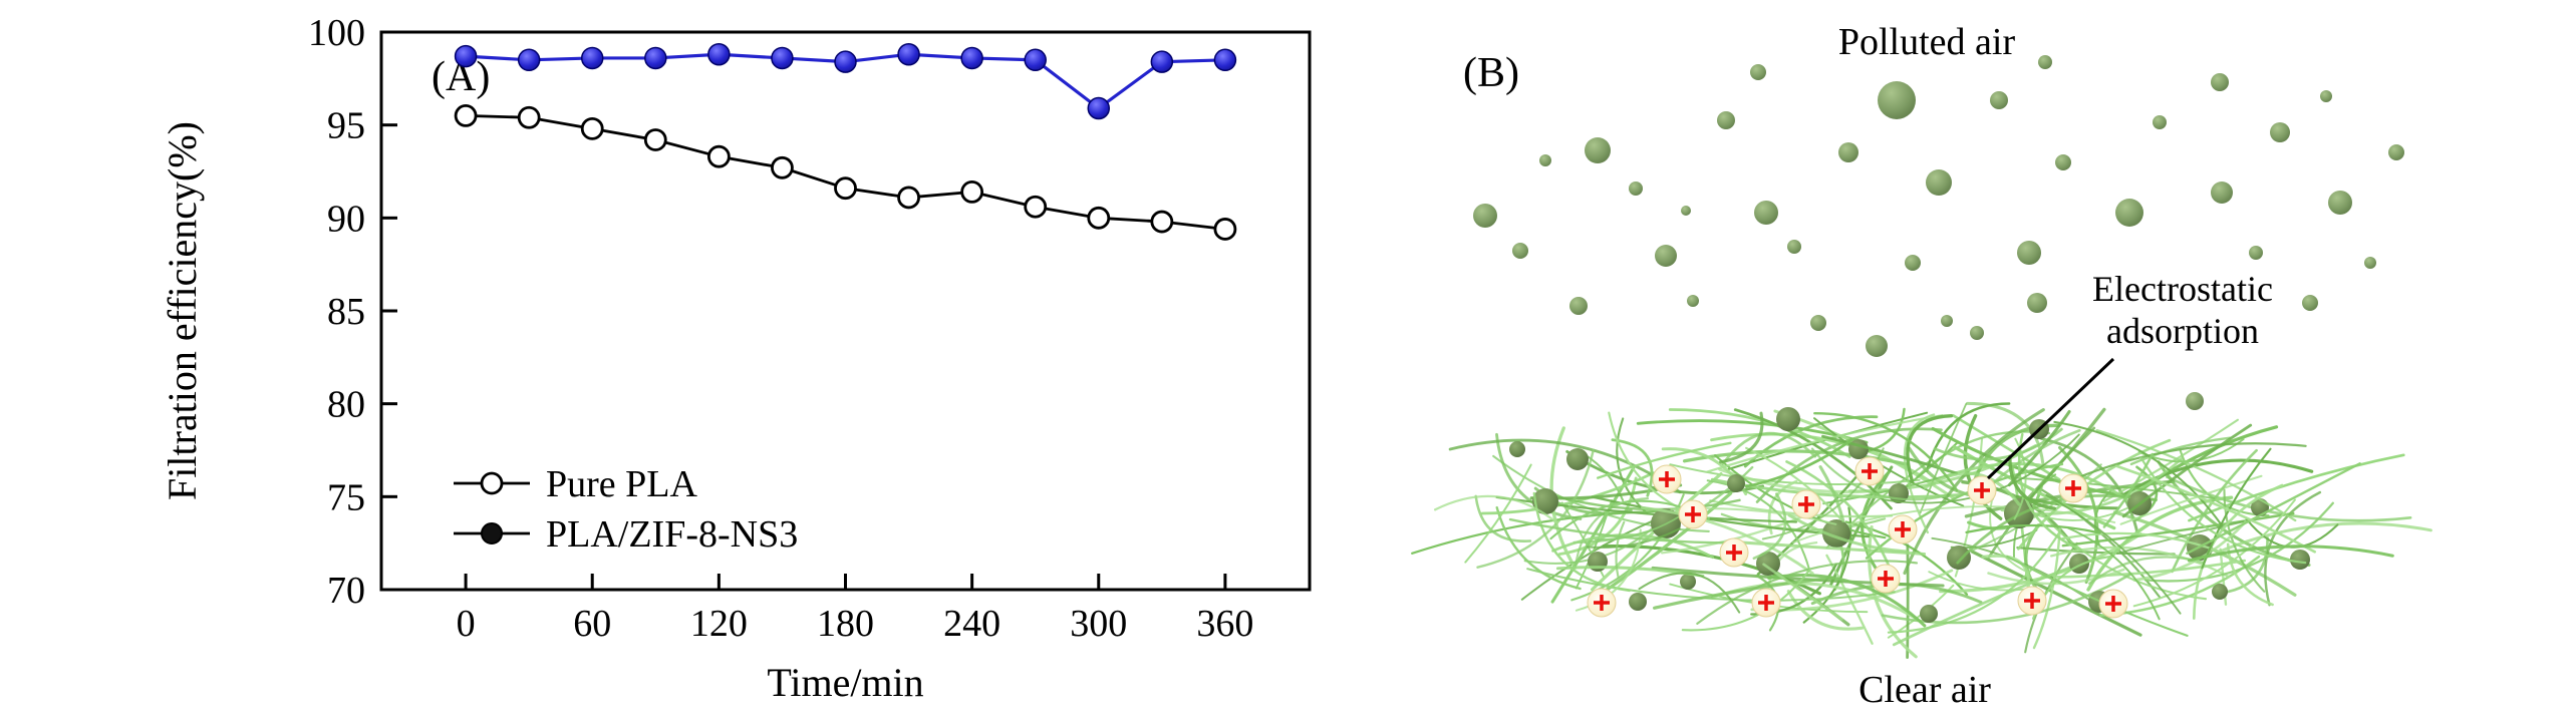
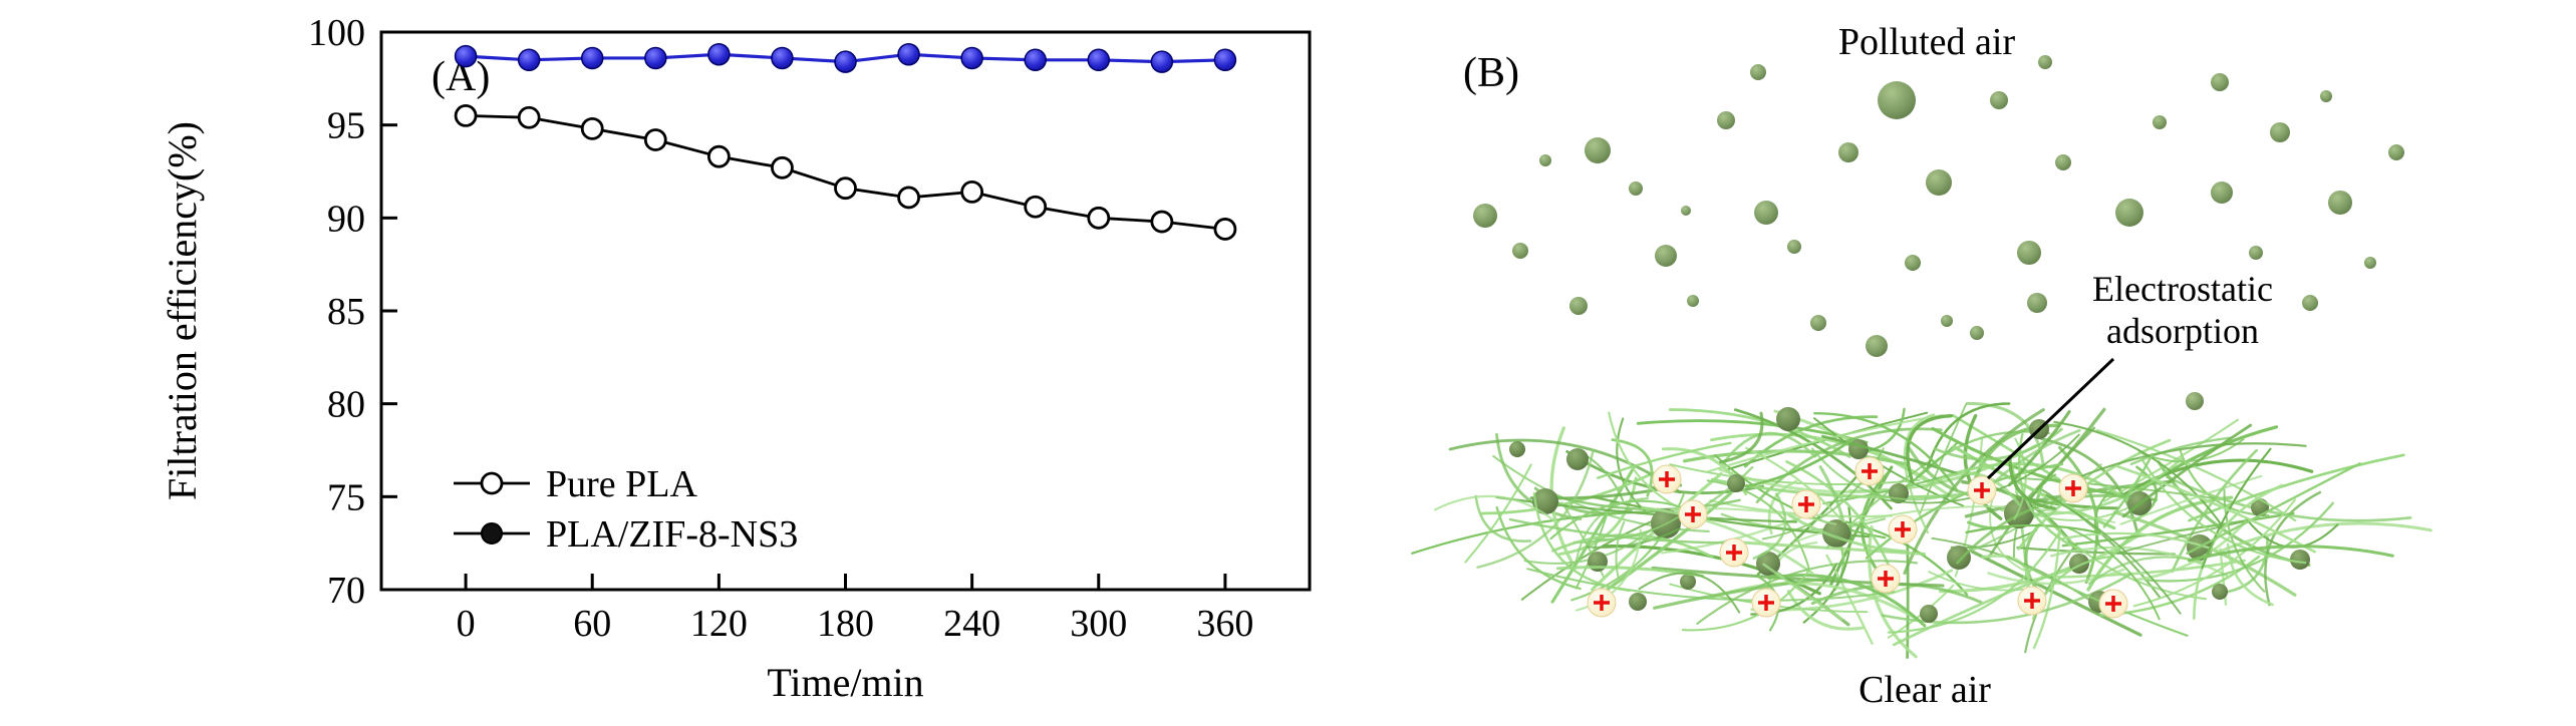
PLA/ZIF-8-NS3/300: 95.9 -> 98.5
